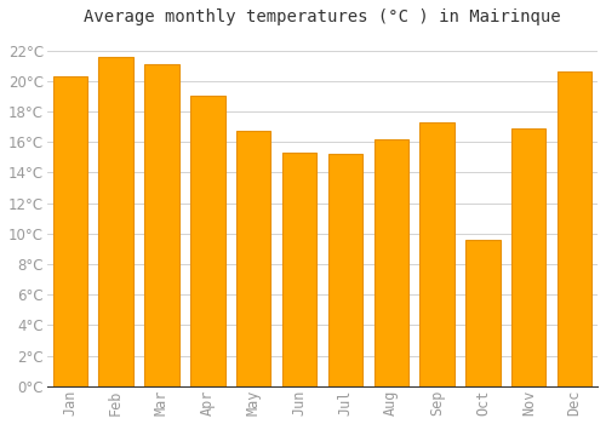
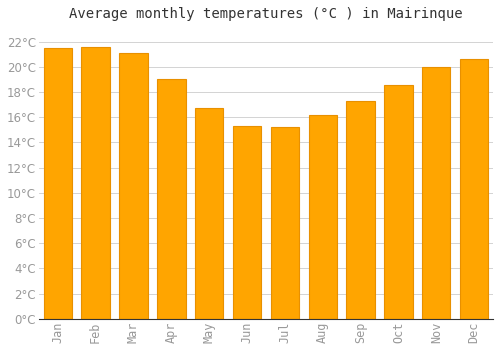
Jan: 20.3°C -> 21.5°C
Oct: 9.6°C -> 18.6°C
Nov: 16.9°C -> 20.0°C
